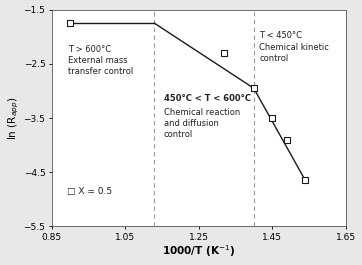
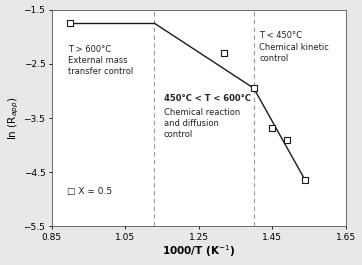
1.45: -3.50 -> -3.68
